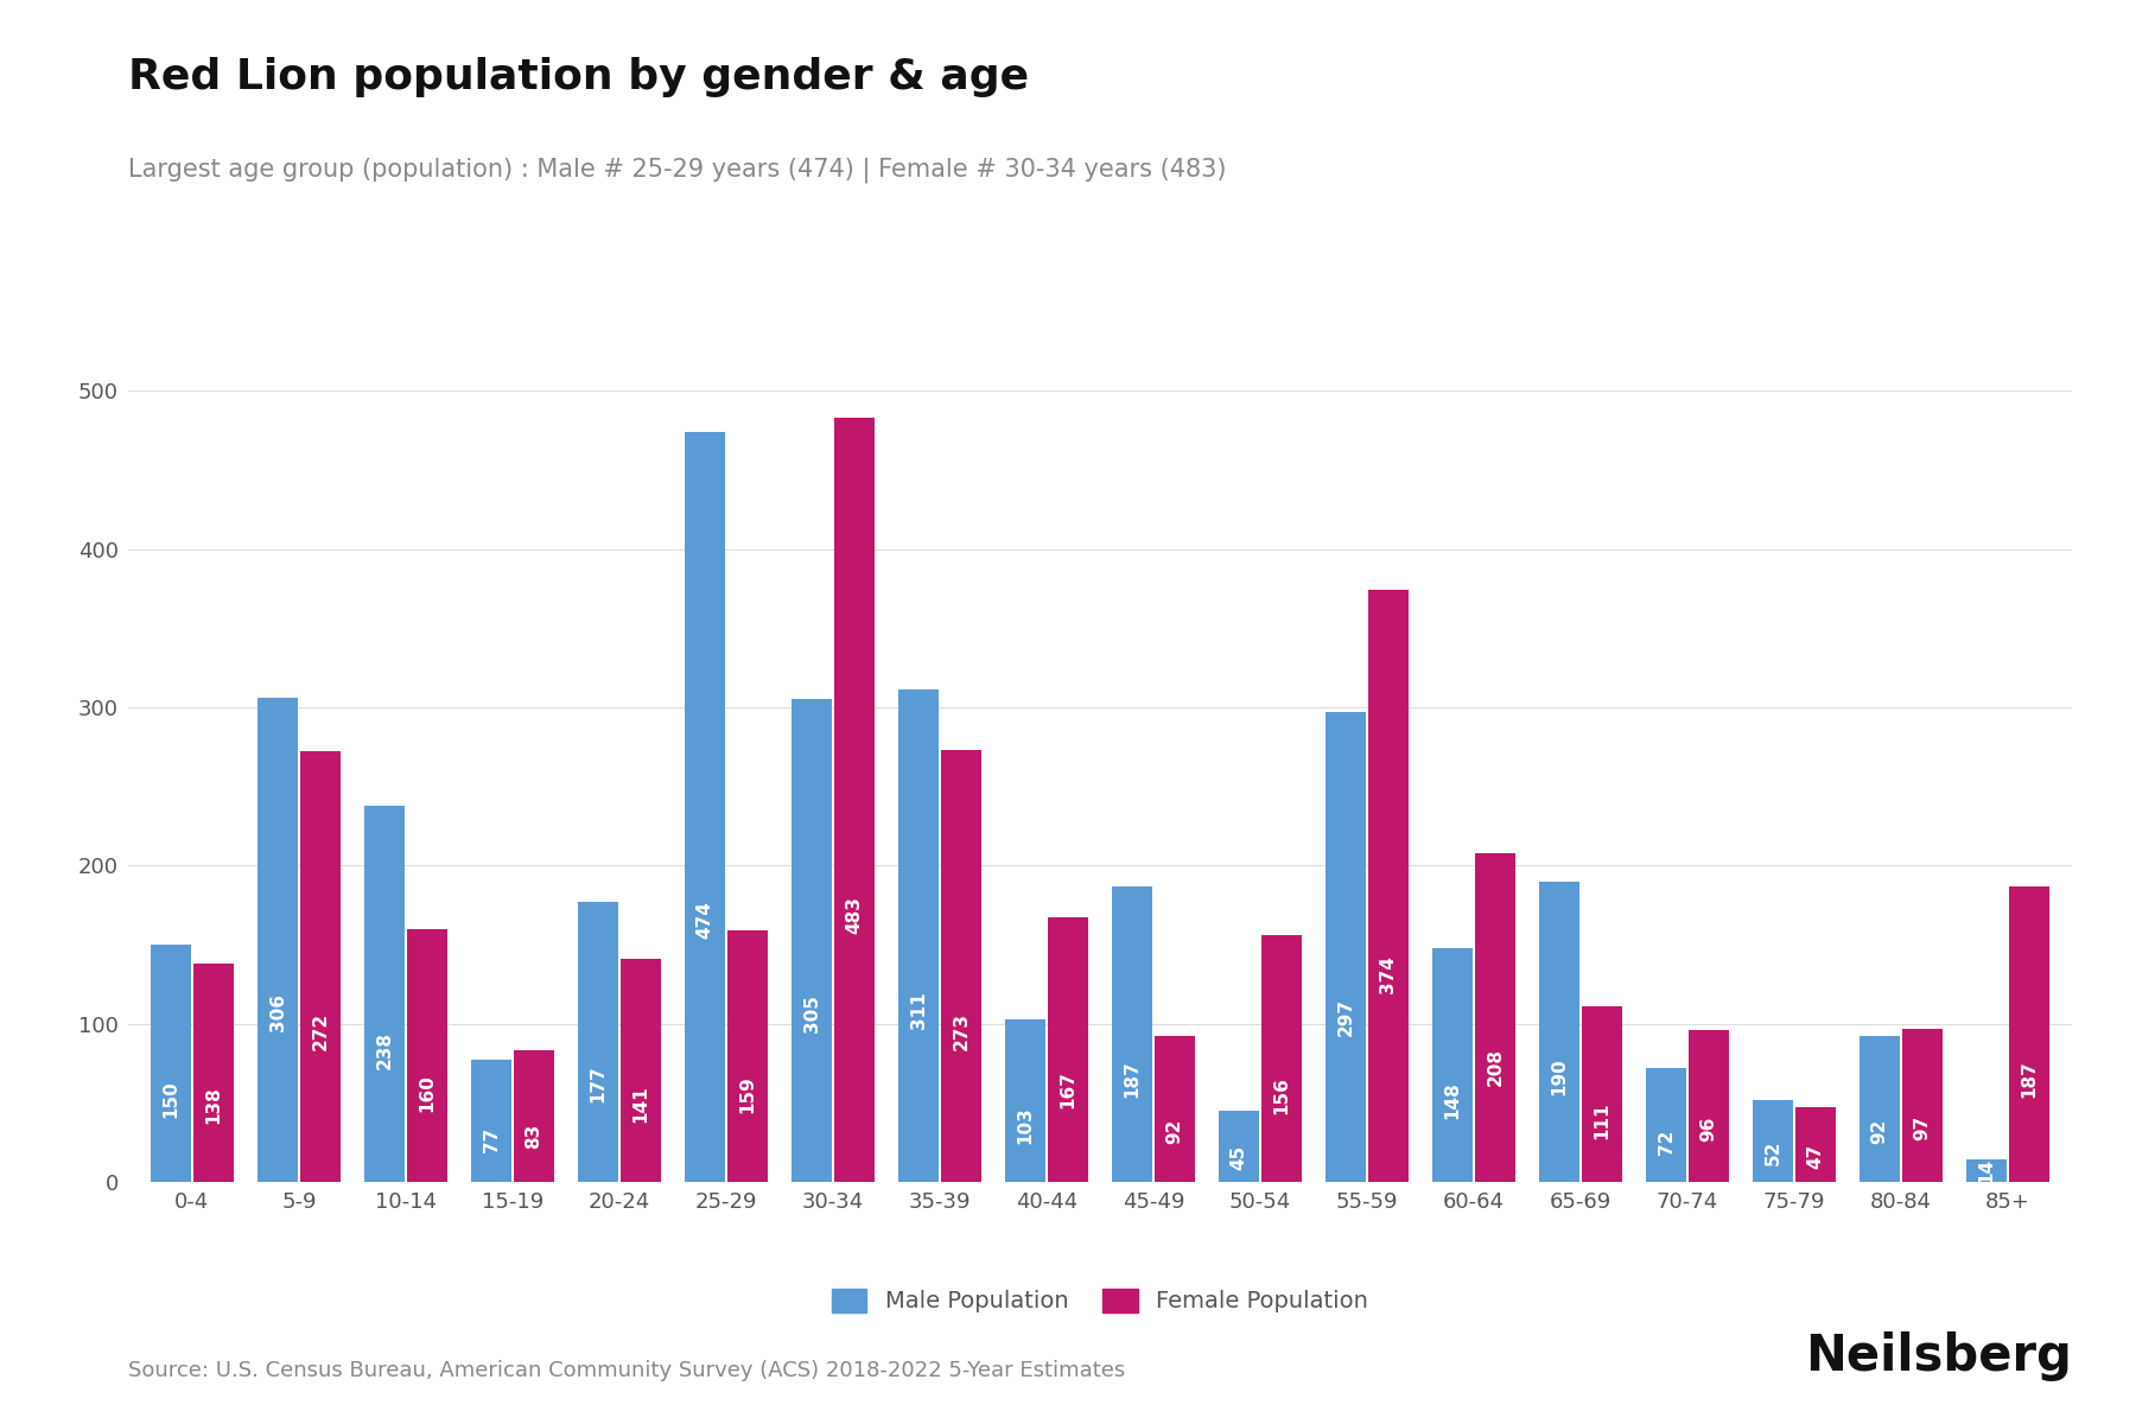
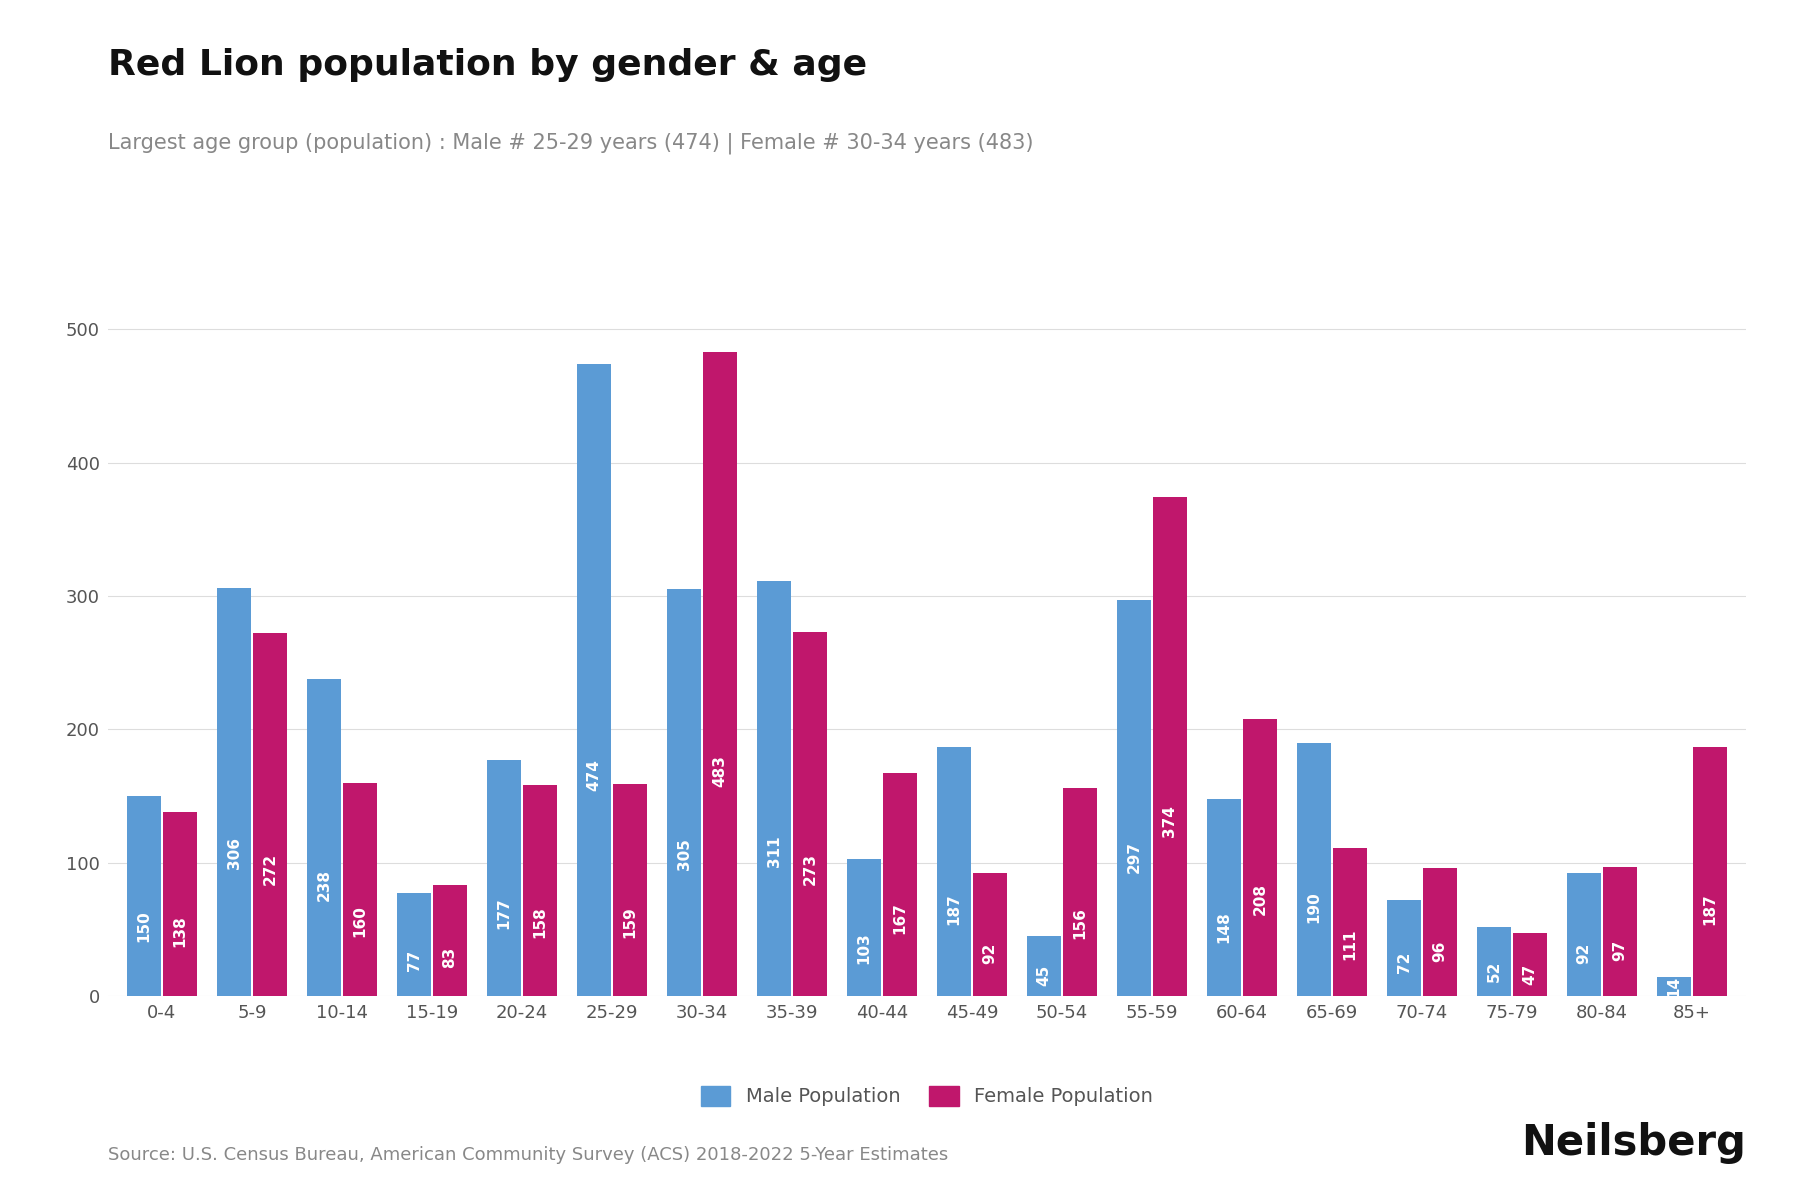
Female Population/20-24: 141 -> 158
